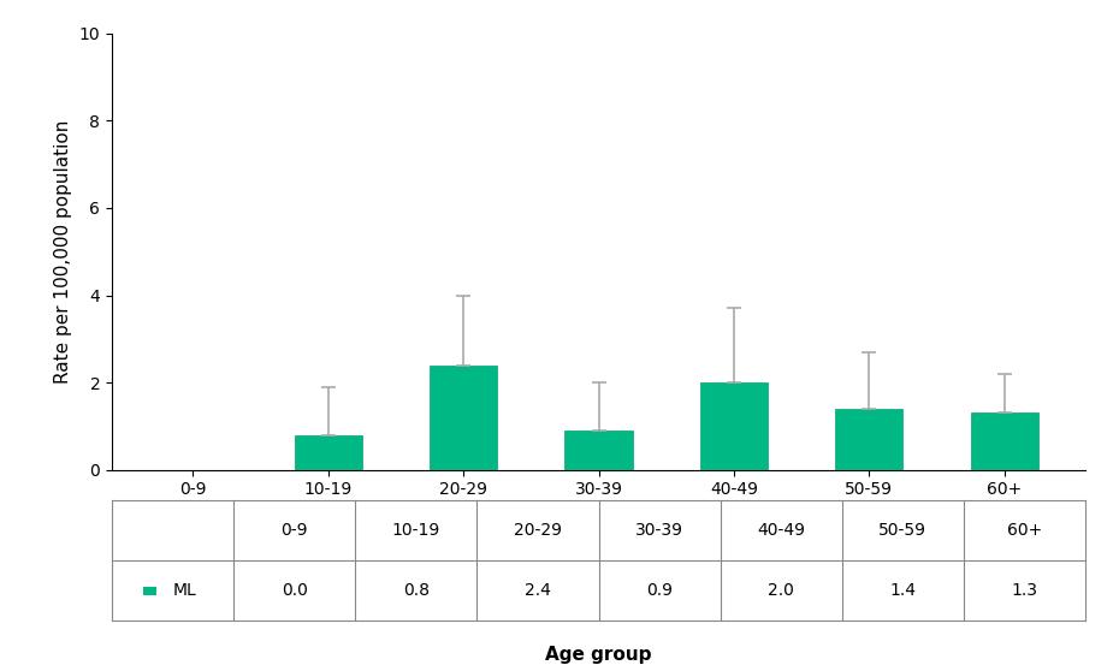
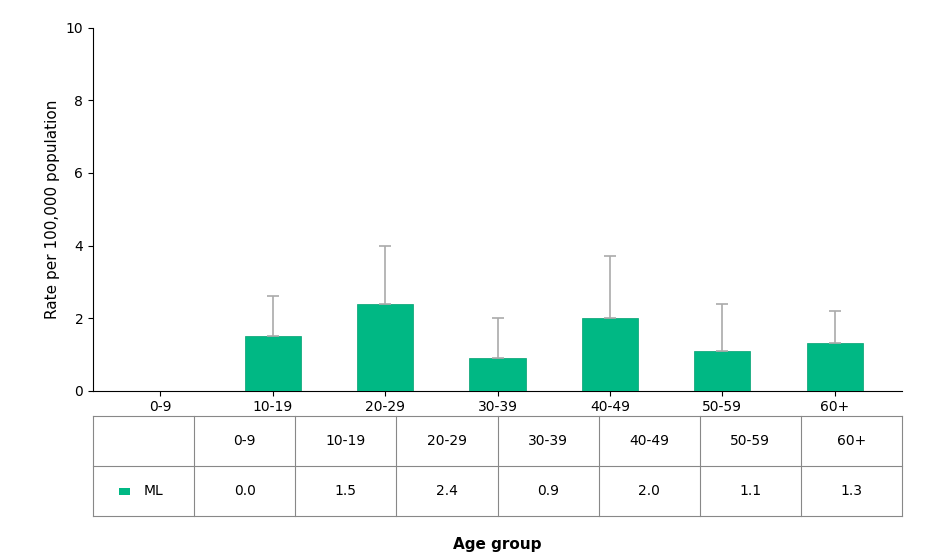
10-19: 0.8 -> 1.5
50-59: 1.4 -> 1.1
